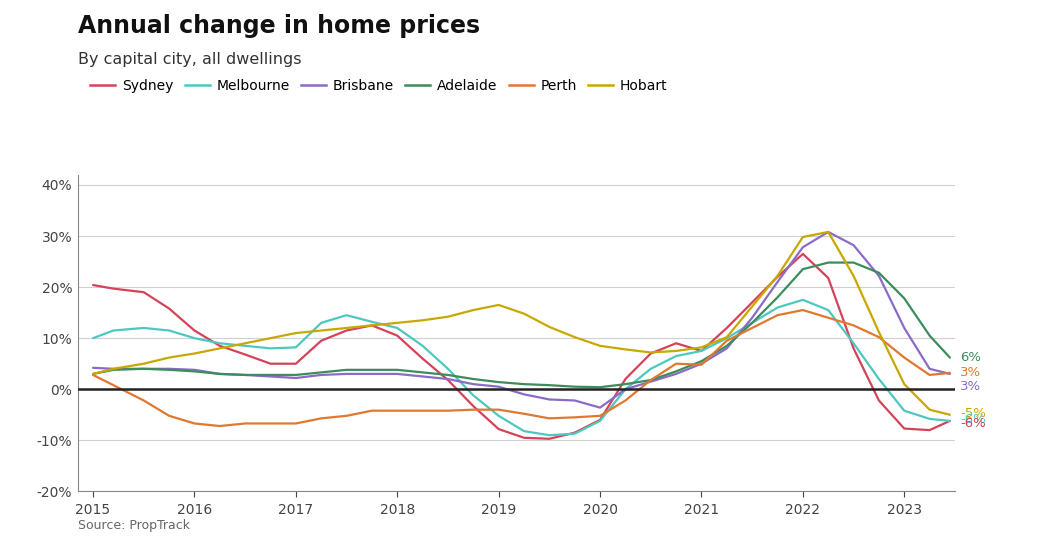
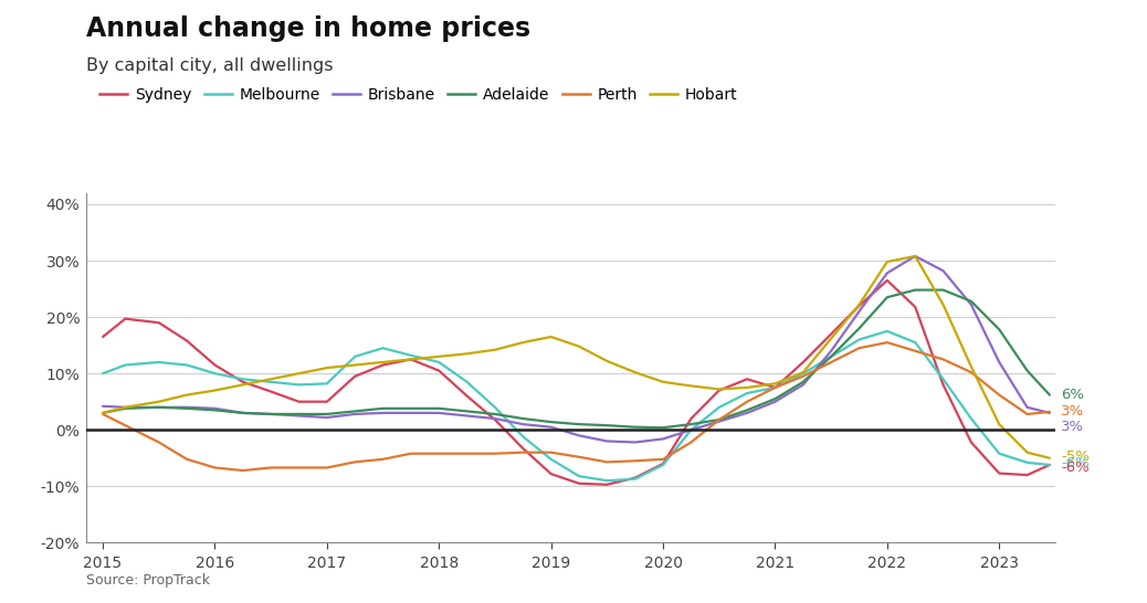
Sydney/2015: 20.4% -> 16.5%
Brisbane/2020: -3.6% -> -1.6%
Perth/2021: 4.8% -> 7.5%
